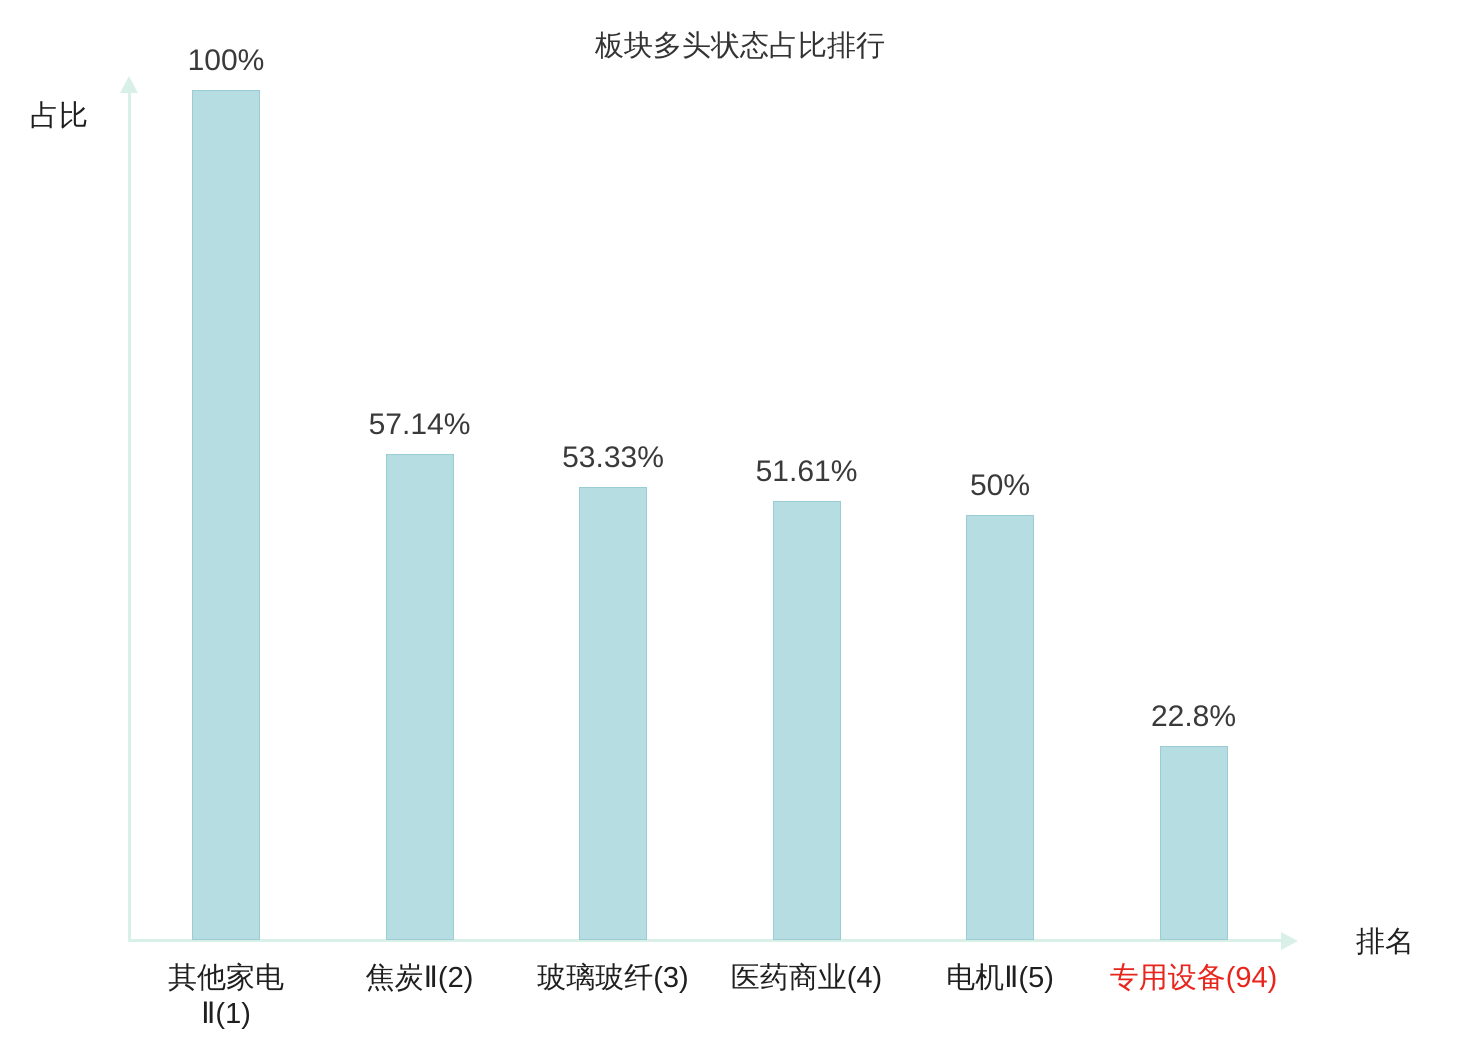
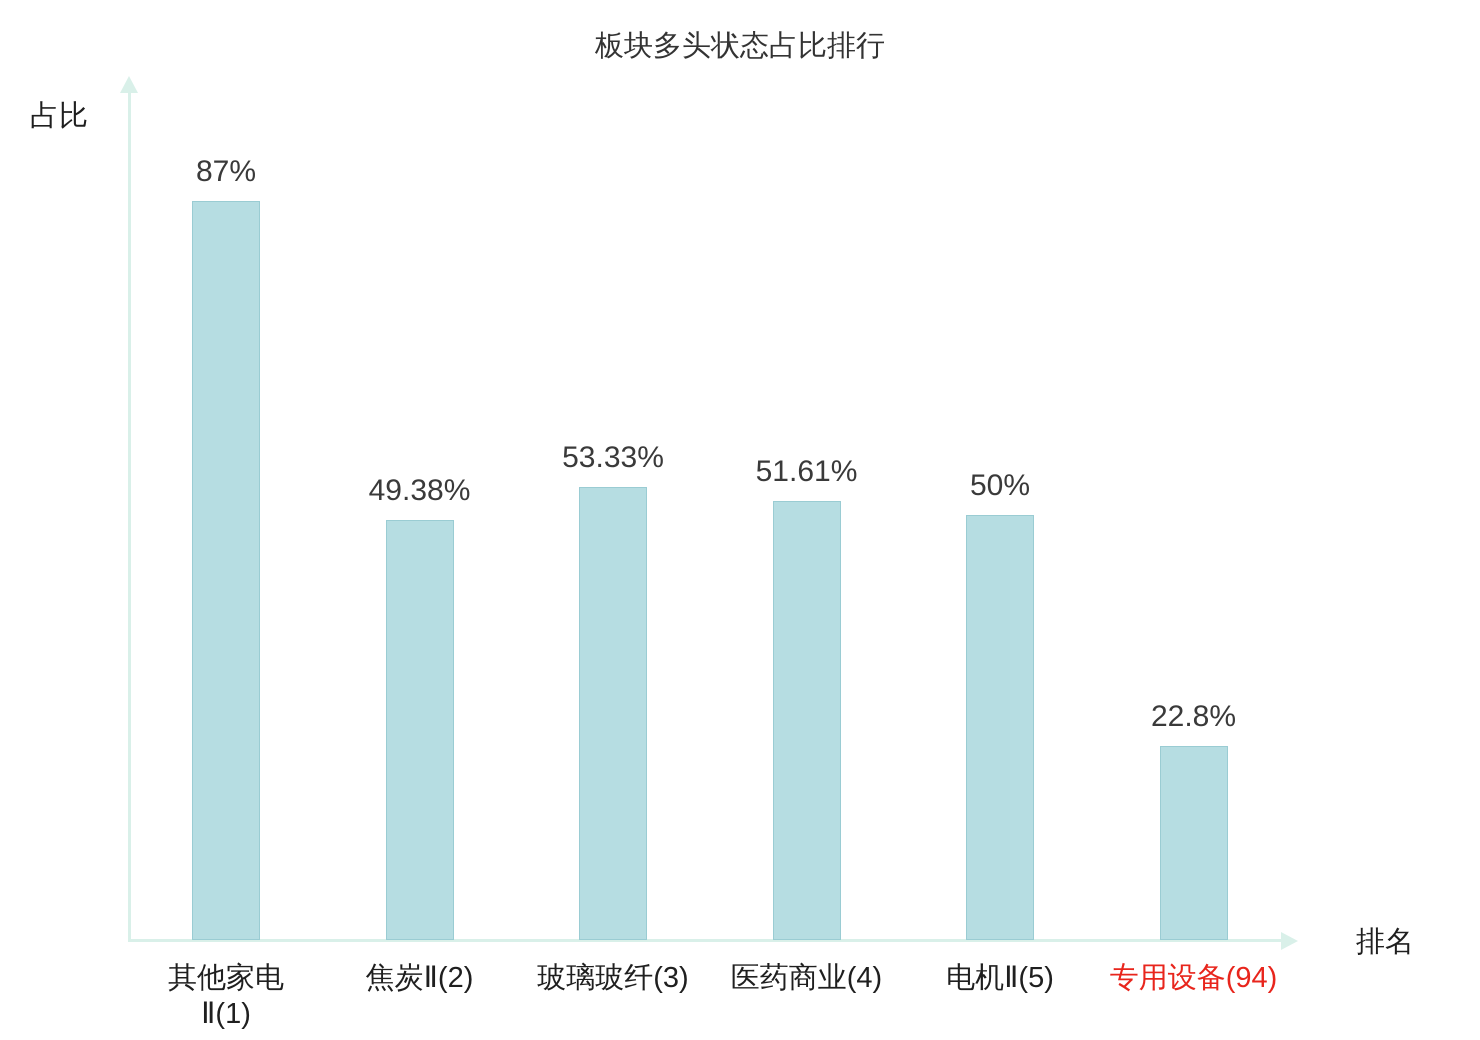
其他家电 Ⅱ(1): 100% -> 87%
焦炭Ⅱ(2): 57.14% -> 49.38%
